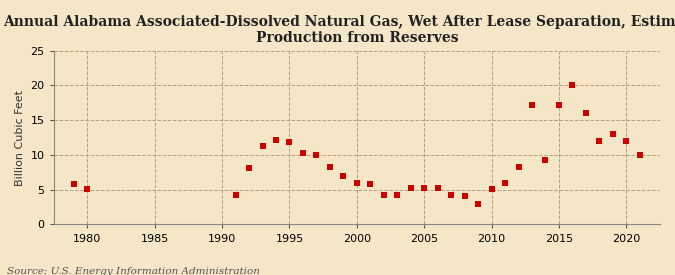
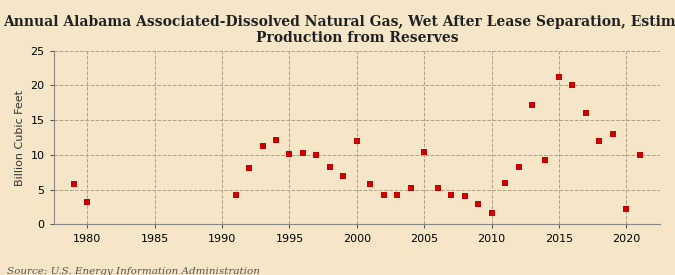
1980: 5.1 -> 3.2
1995: 11.9 -> 10.2
2000: 6.0 -> 12.0
2005: 5.2 -> 10.4
2010: 5.1 -> 1.6
2015: 17.2 -> 21.2
2020: 12.0 -> 2.2
